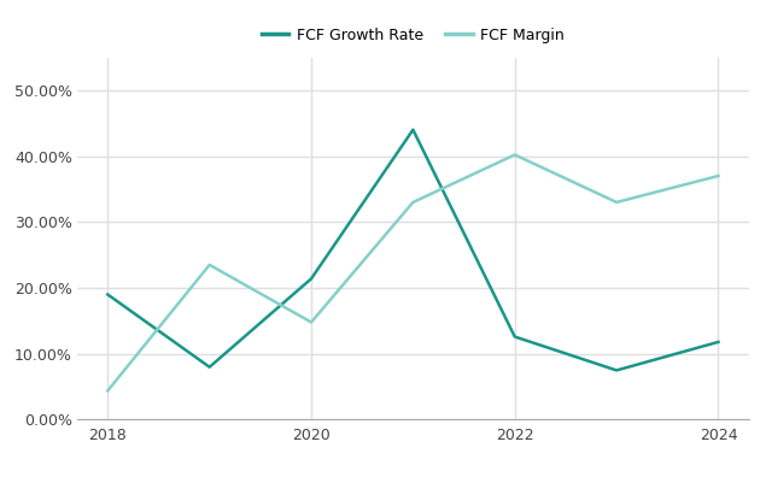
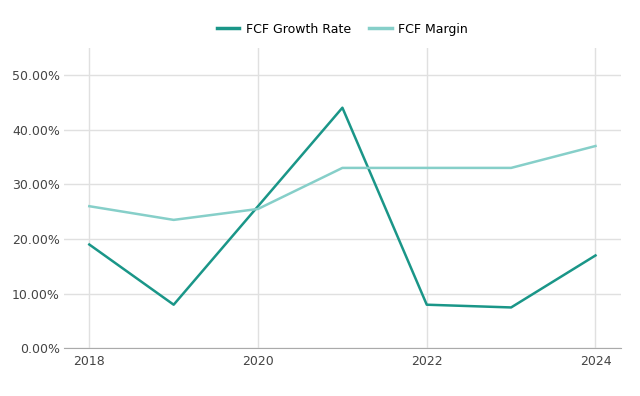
FCF Margin/2018: 4.4% -> 26.0%
FCF Growth Rate/2020: 21.4% -> 26.0%
FCF Margin/2020: 14.8% -> 25.5%
FCF Growth Rate/2022: 12.6% -> 8.0%
FCF Margin/2022: 40.2% -> 33.0%
FCF Growth Rate/2024: 11.8% -> 17.0%
